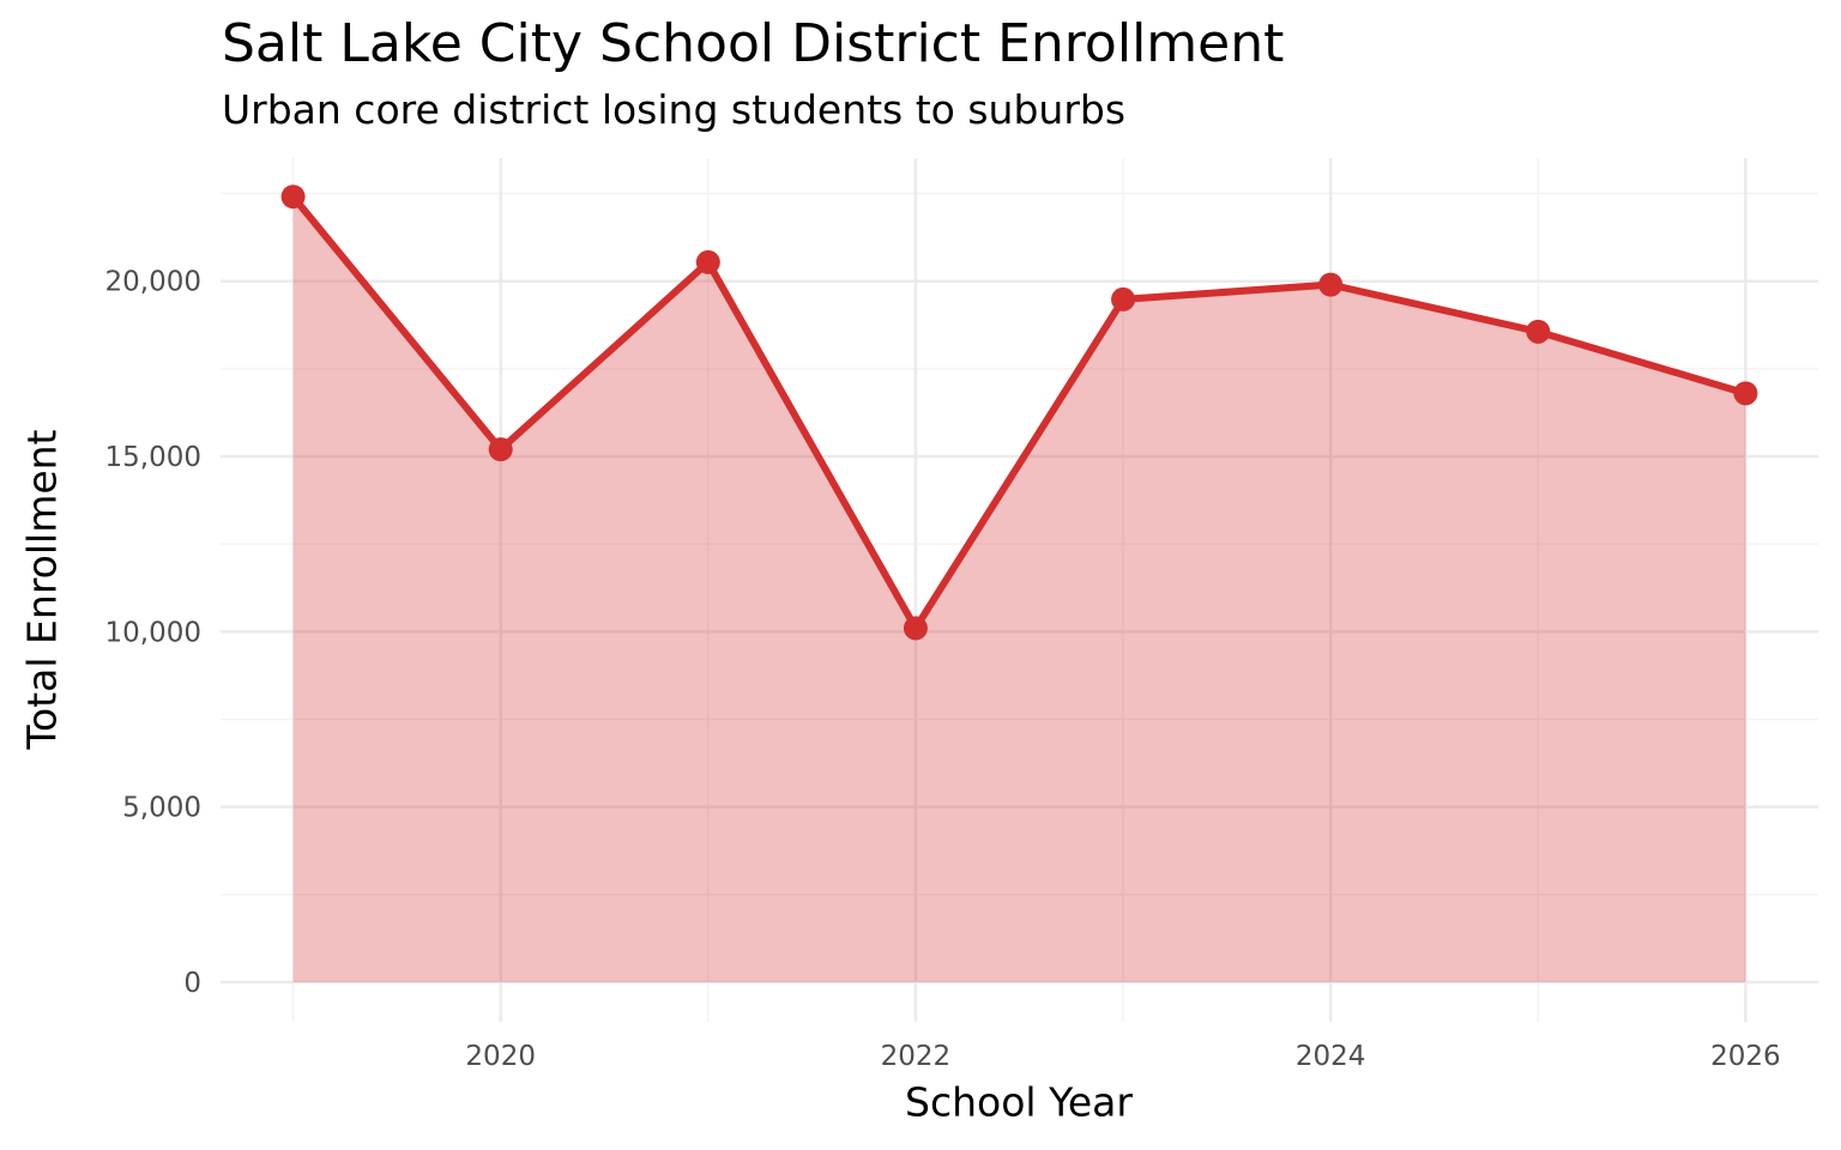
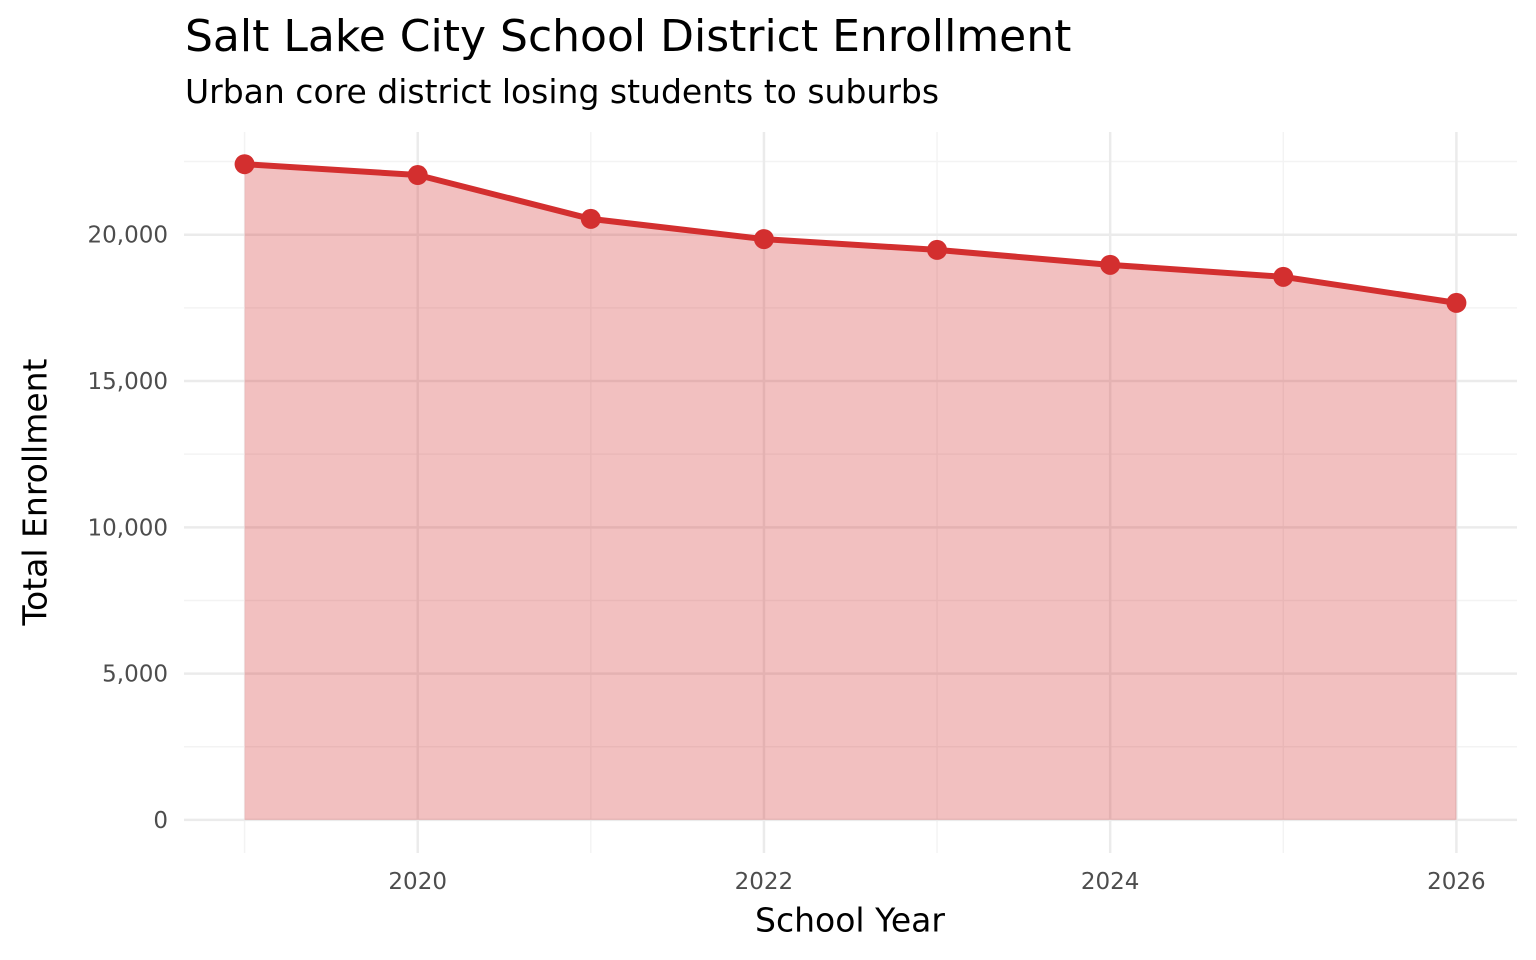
2020: 15200 -> 22000
2022: 10100 -> 19800
2024: 19900 -> 19000
2026: 16800 -> 17700
